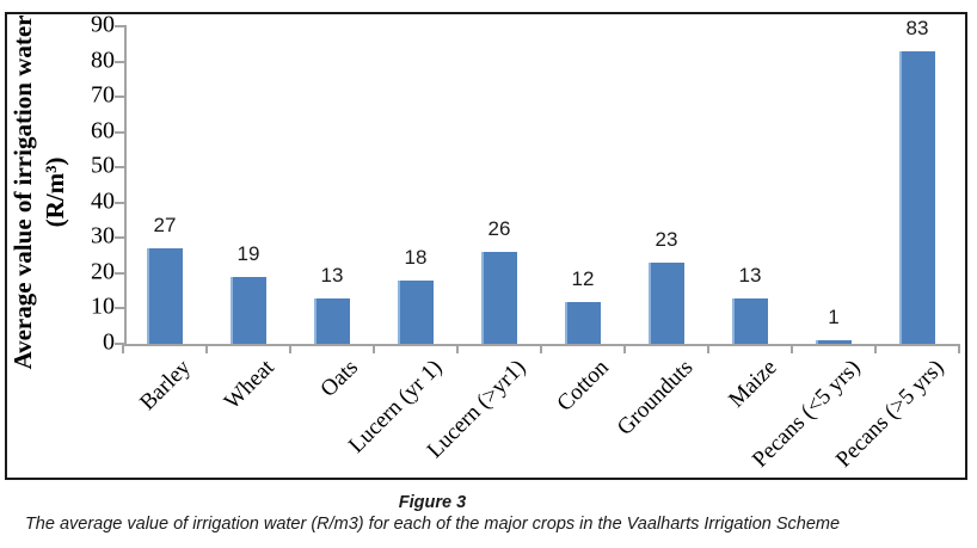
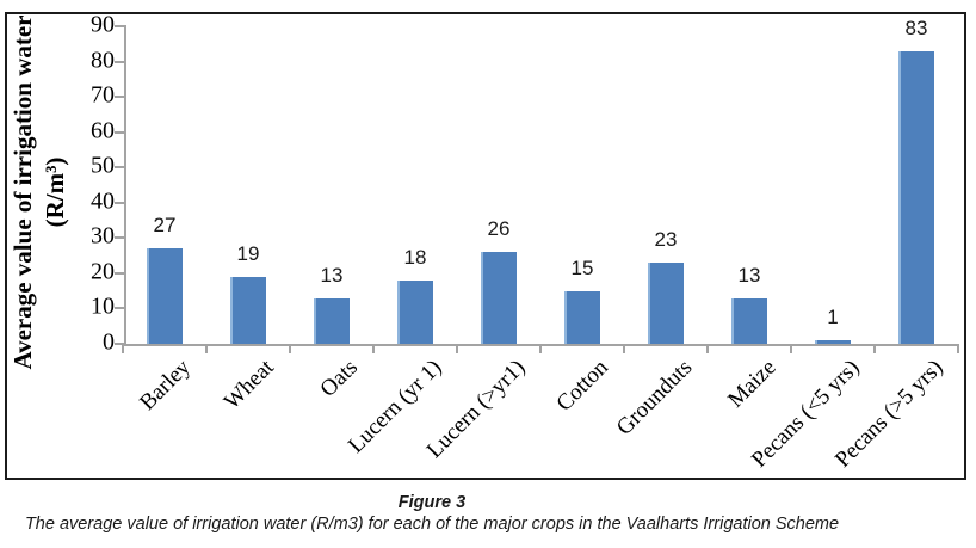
Cotton: 12 -> 15
